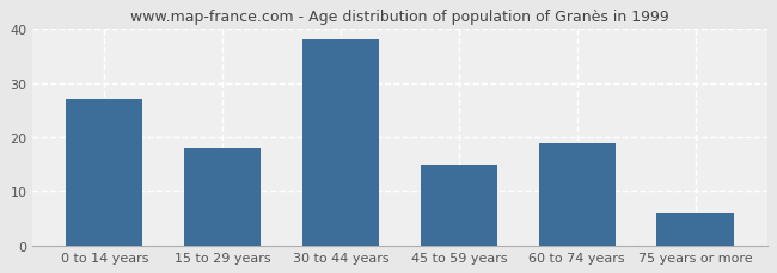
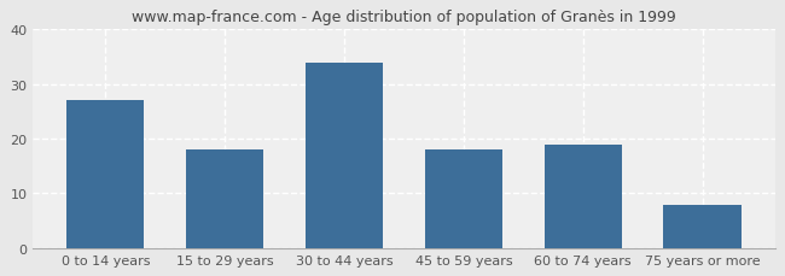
30 to 44 years: 38 -> 34
45 to 59 years: 15 -> 18
75 years or more: 6 -> 8
